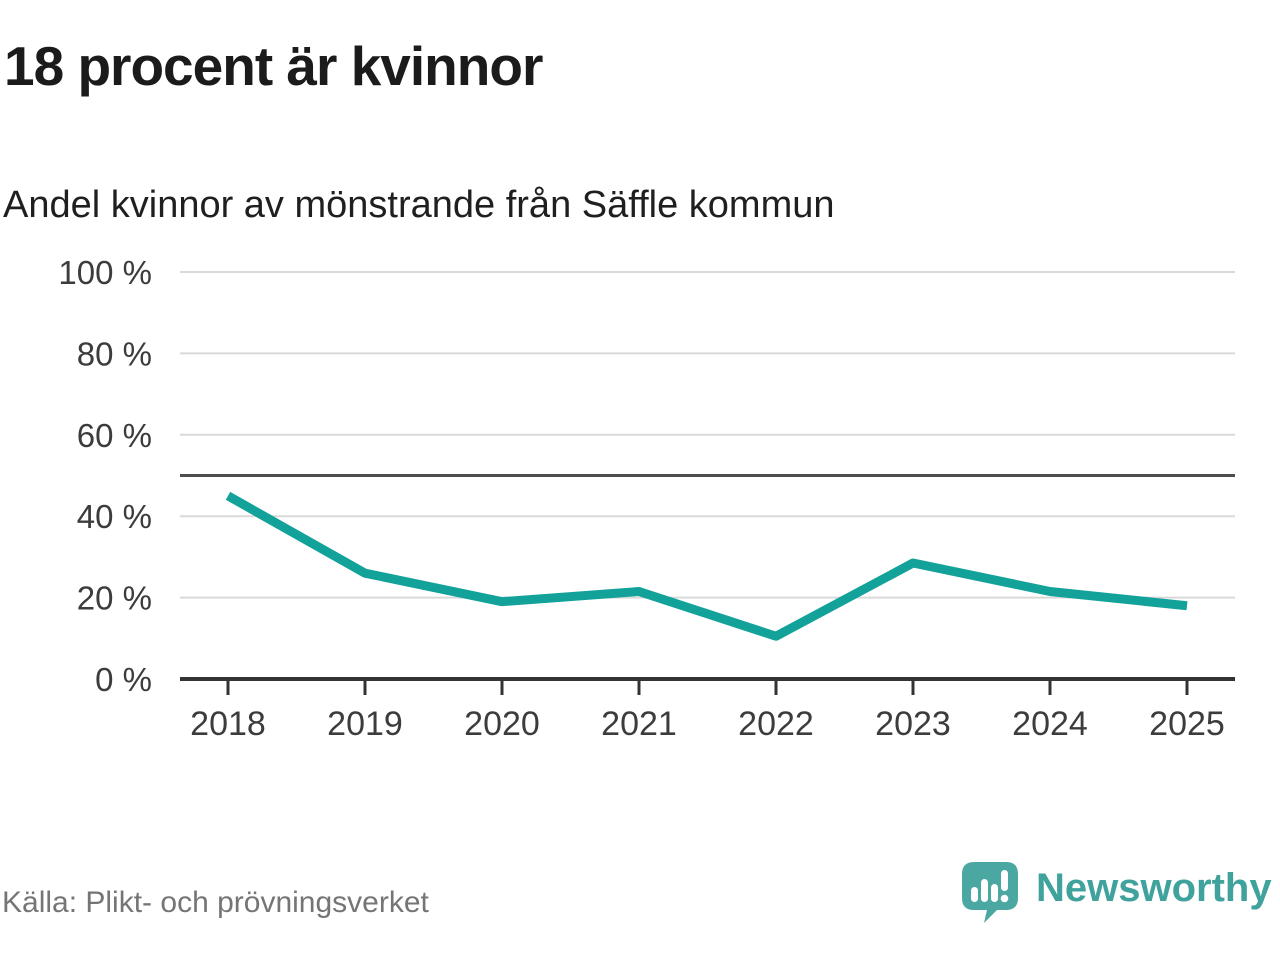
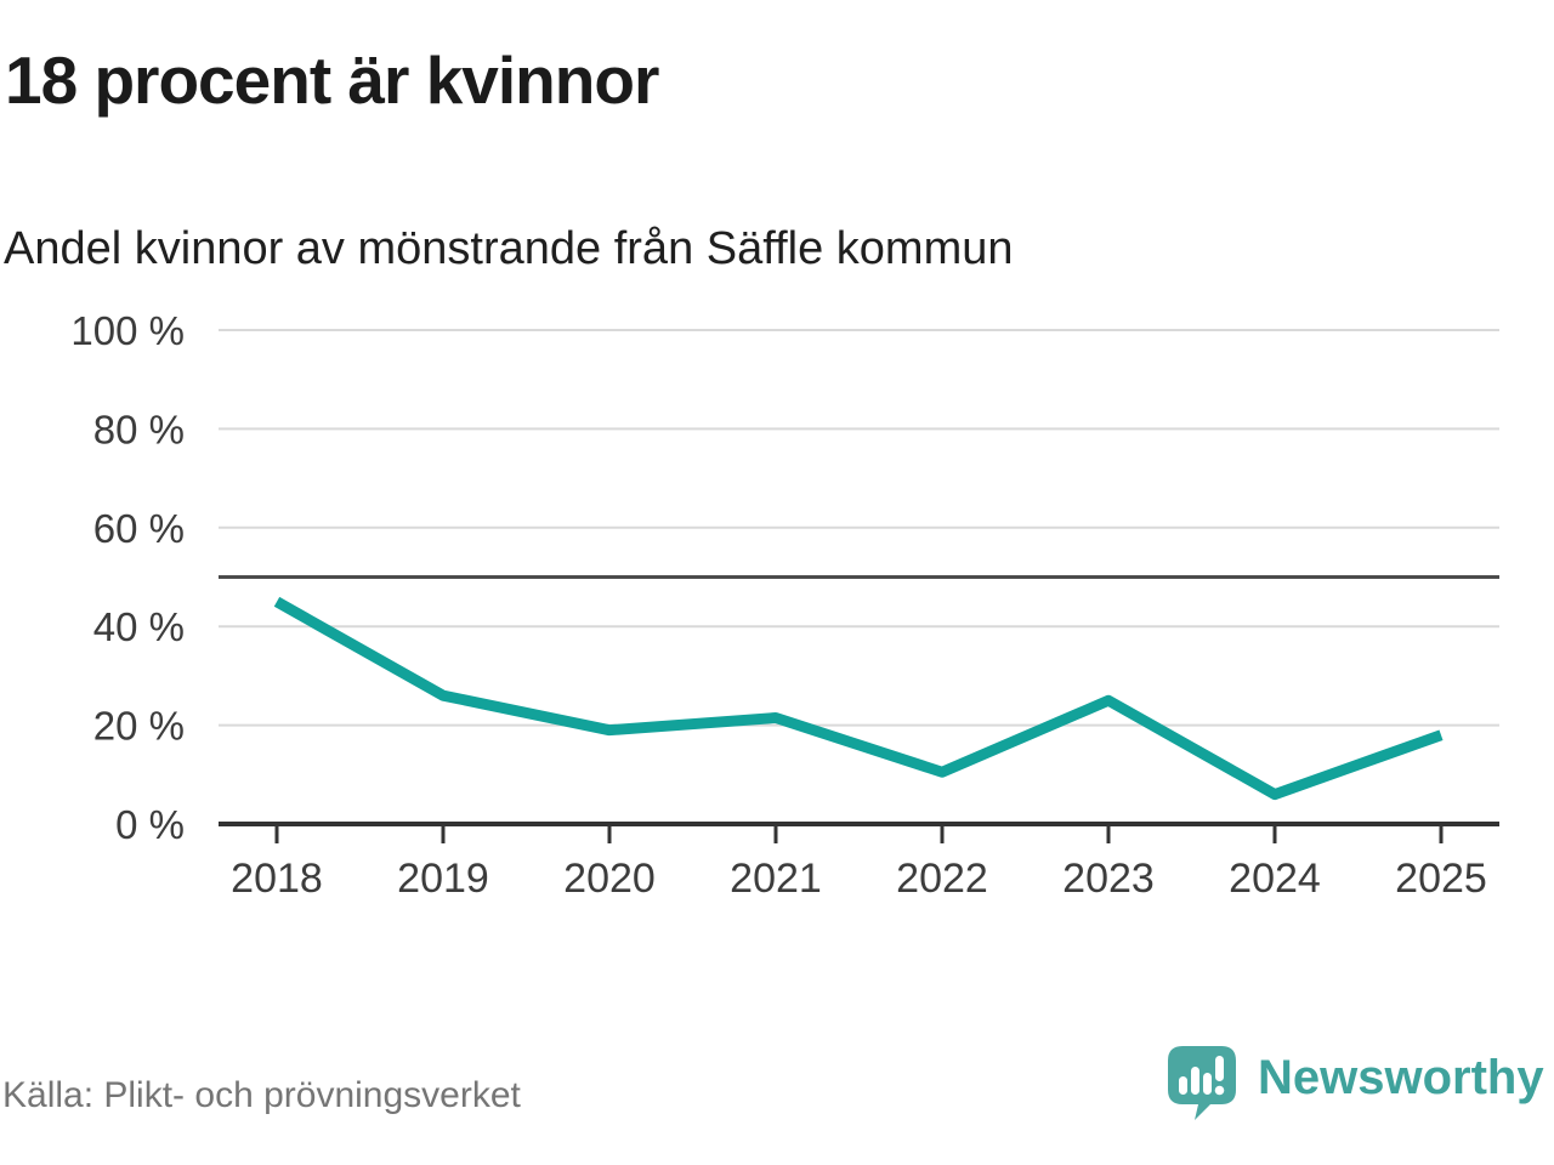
2023: 28% -> 25%
2024: 22% -> 6%
